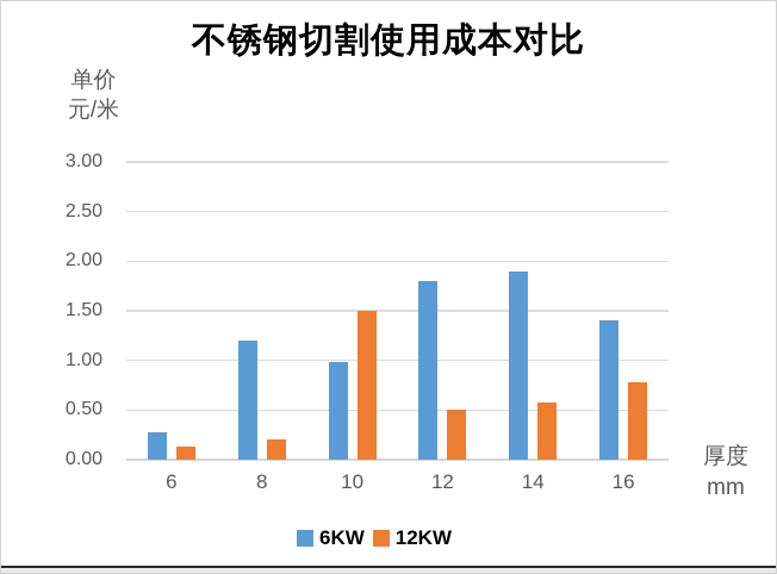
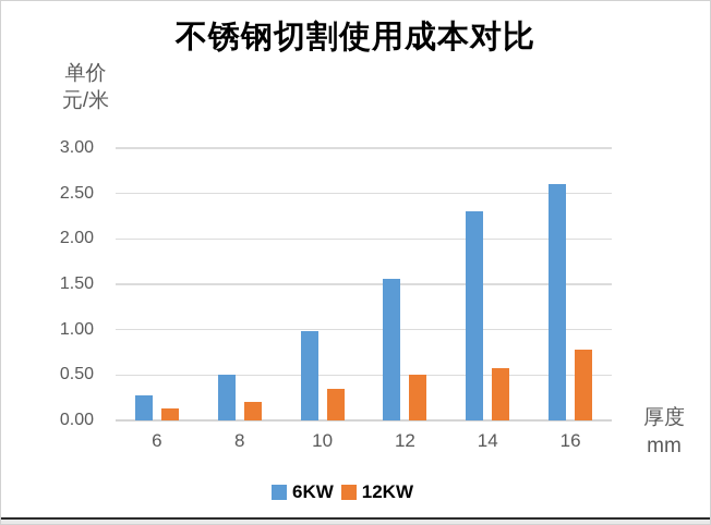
6KW/8: 1.2 -> 0.5
12KW/10: 1.5 -> 0.3
6KW/12: 1.8 -> 1.6
6KW/14: 1.9 -> 2.3
6KW/16: 1.4 -> 2.6
